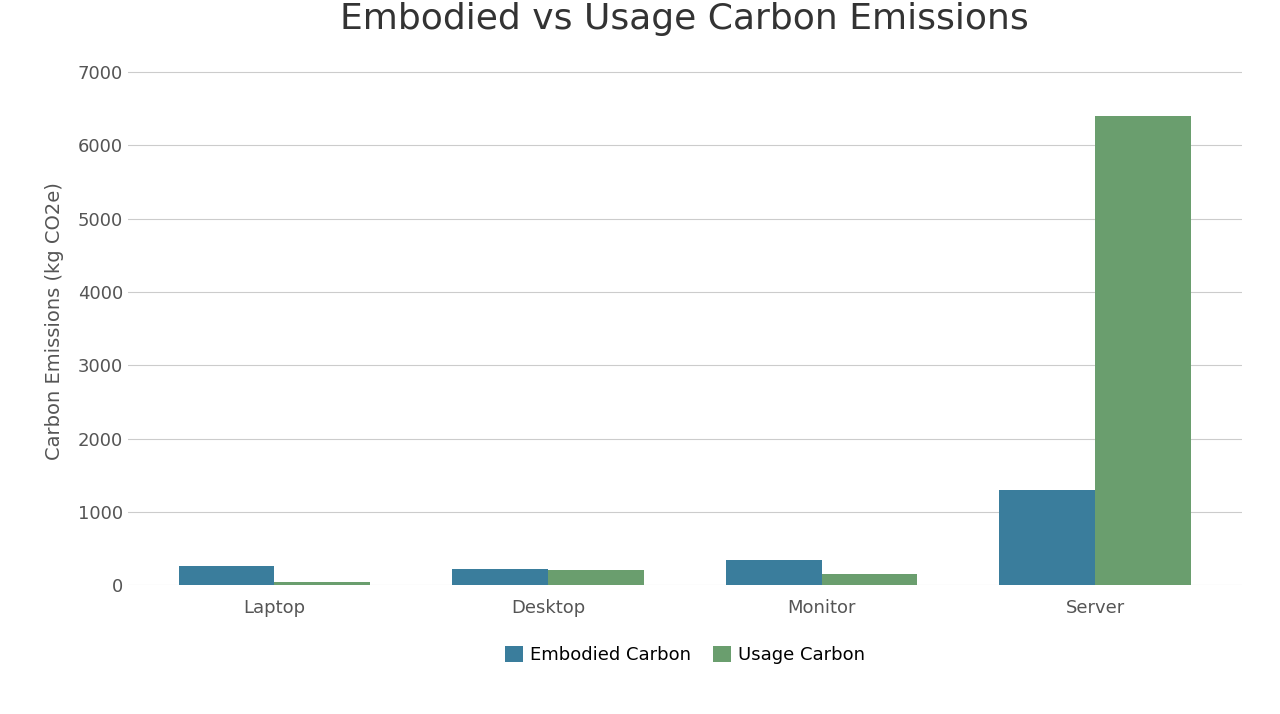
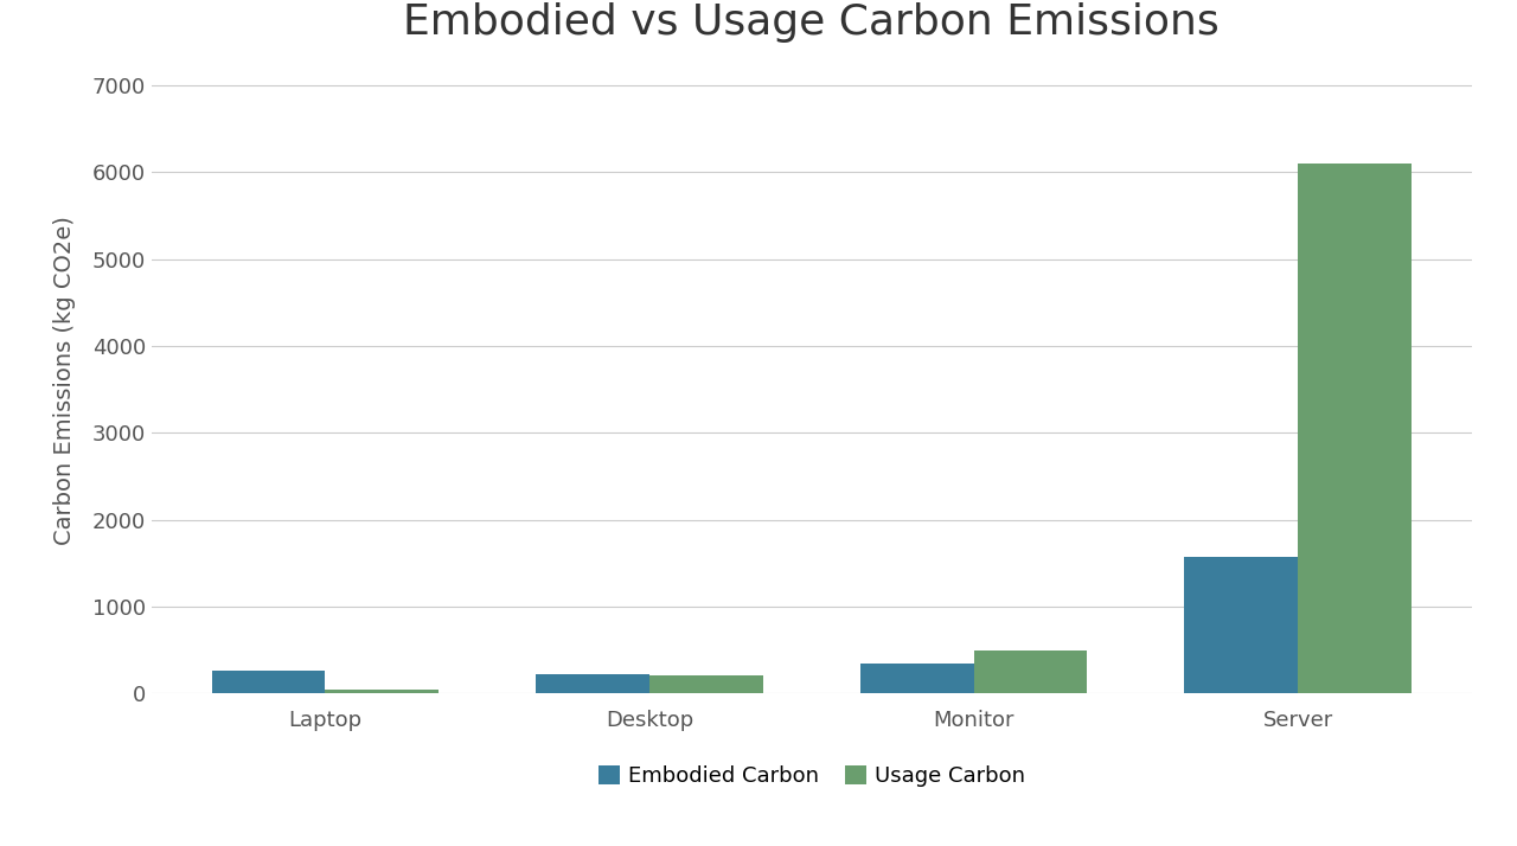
Usage Carbon/Monitor: 150 -> 500
Embodied Carbon/Server: 1300 -> 1580
Usage Carbon/Server: 6400 -> 6100
